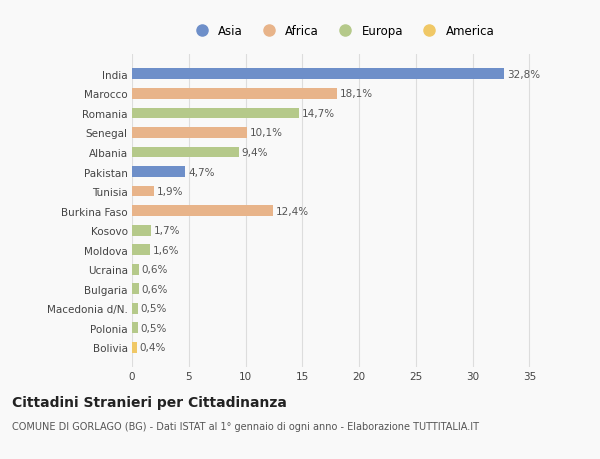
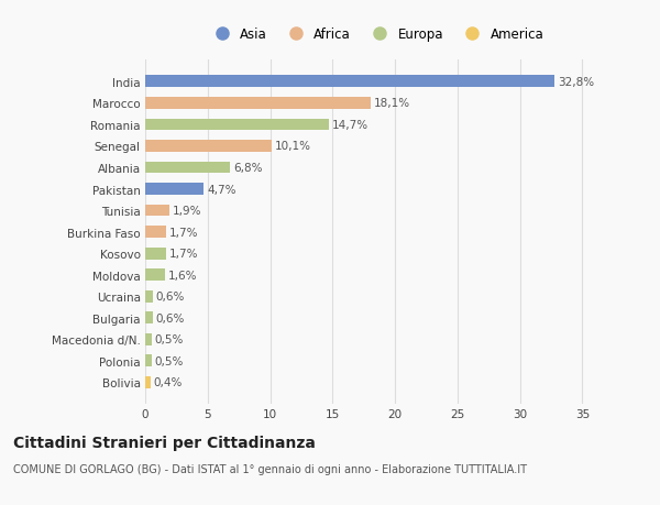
Albania: 9,4% -> 6,8%
Burkina Faso: 12,4% -> 1,7%
